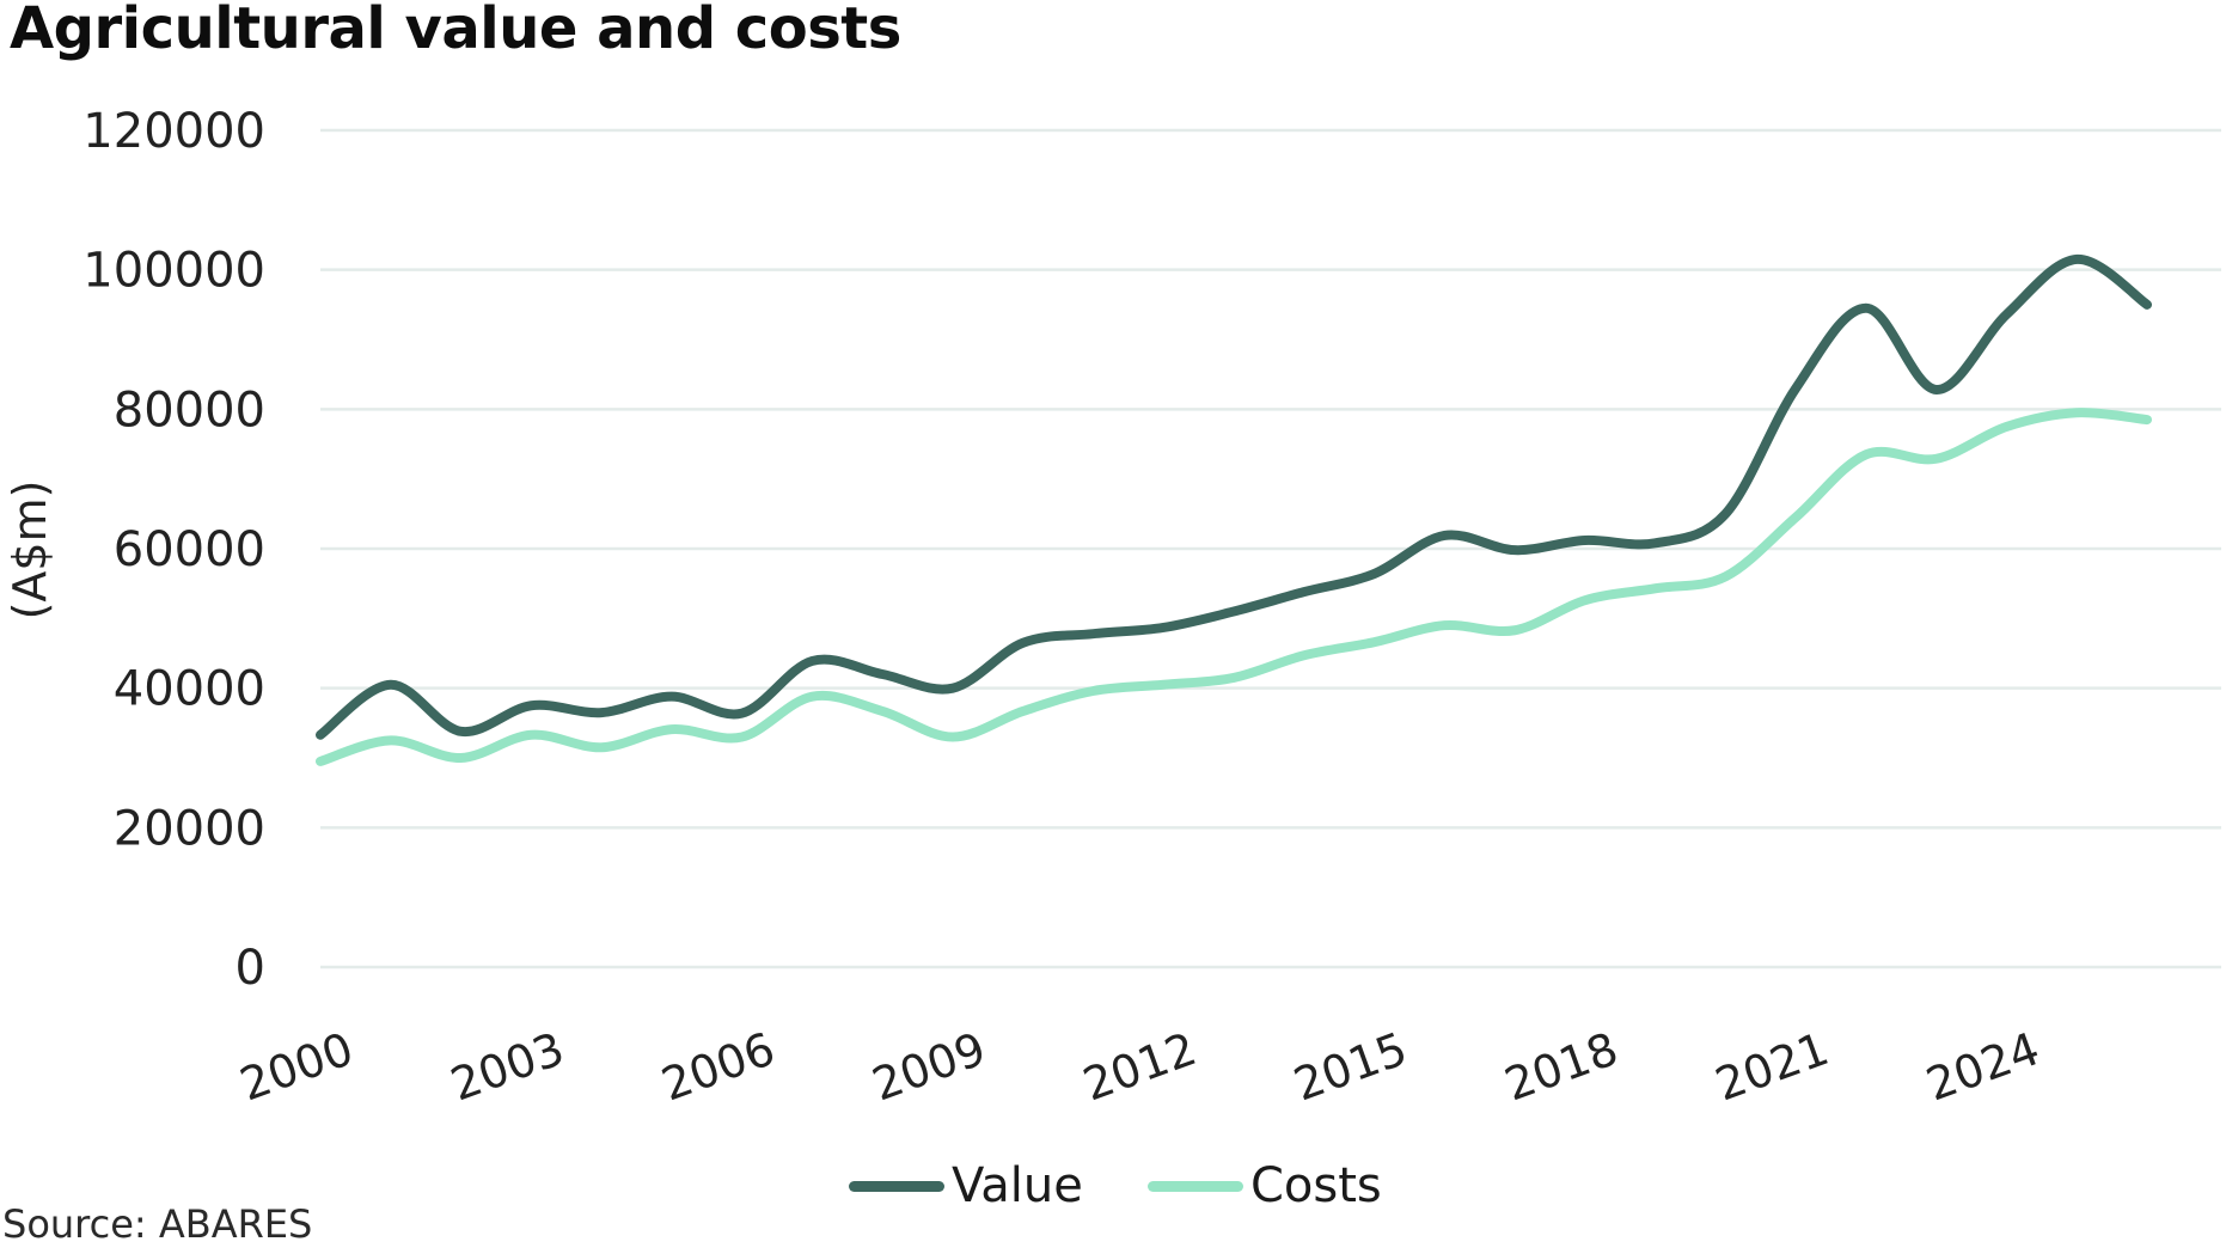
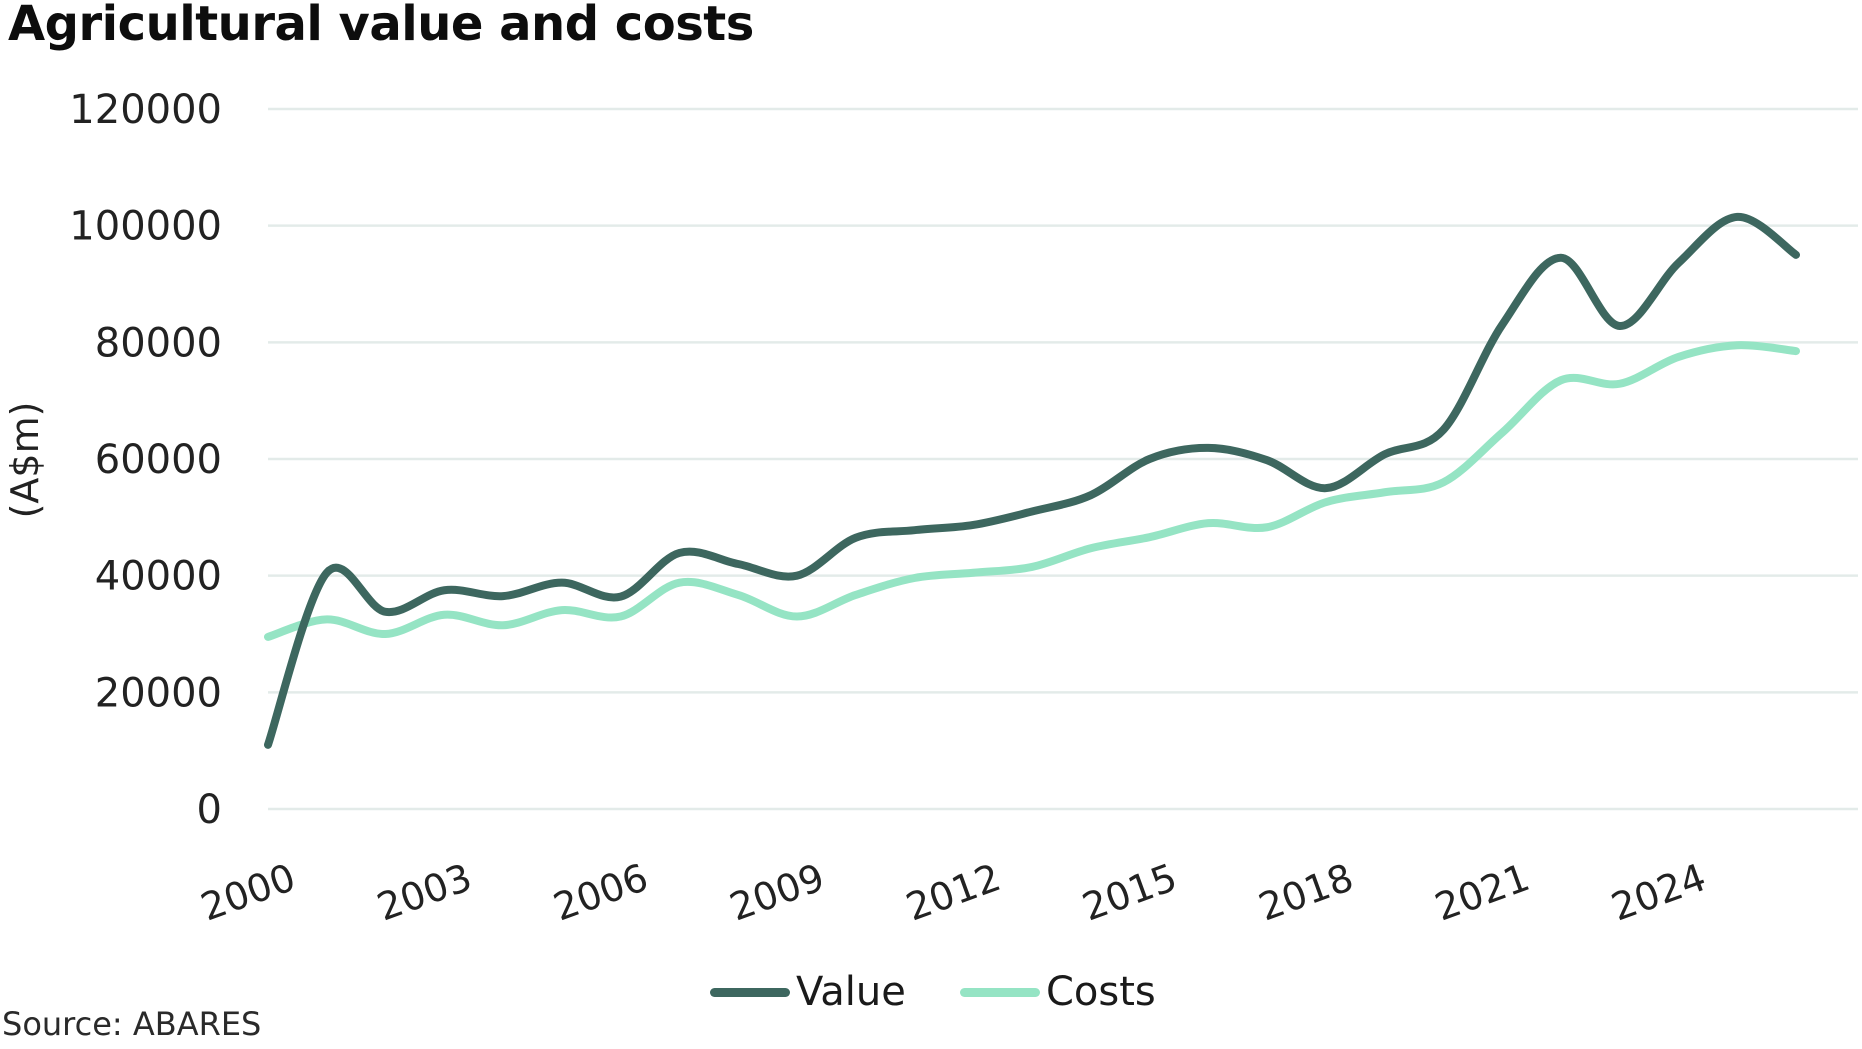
Value/2000: 33000 -> 11000
Value/2015: 56000 -> 60000
Value/2018: 61000 -> 55000
